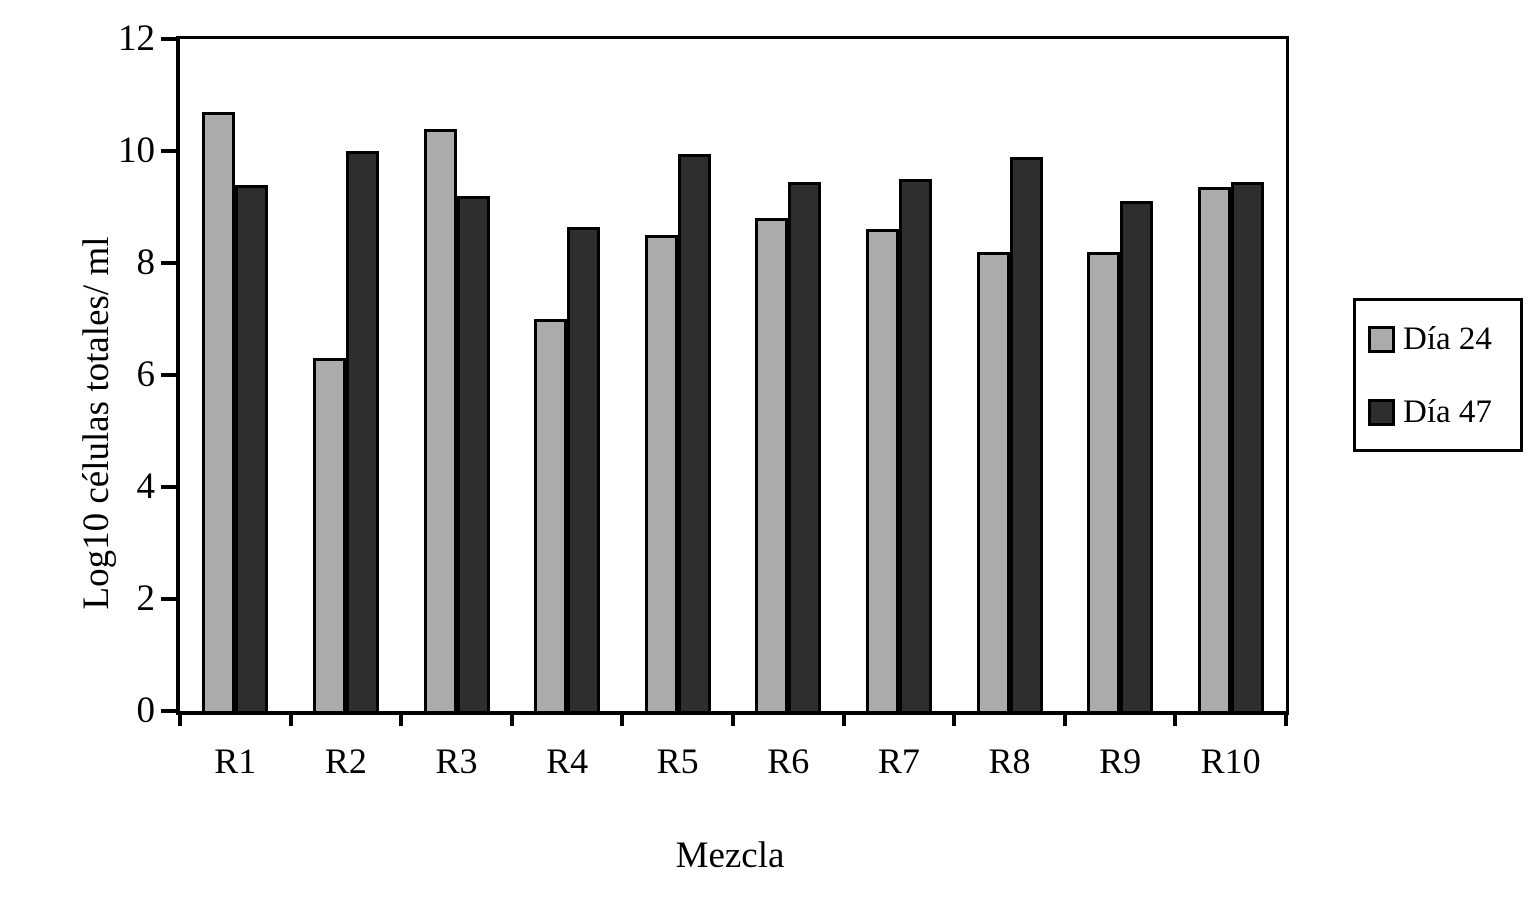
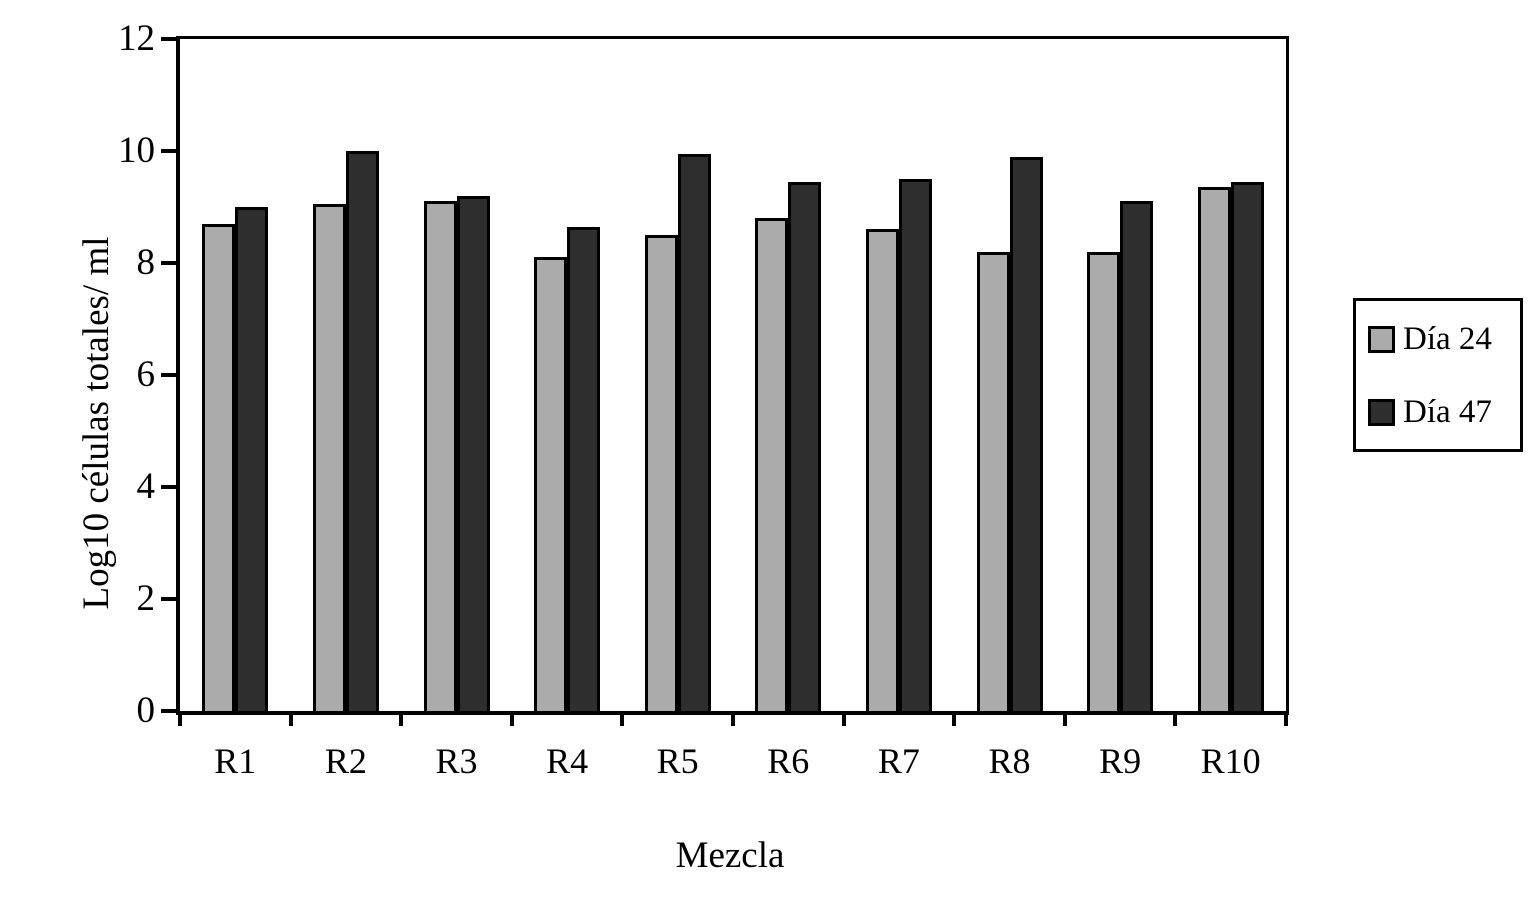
Día 24/R1: 10.7 -> 8.7
Día 47/R1: 9.4 -> 9.0
Día 24/R2: 6.3 -> 9.1
Día 24/R3: 10.4 -> 9.1
Día 24/R4: 7.0 -> 8.1
